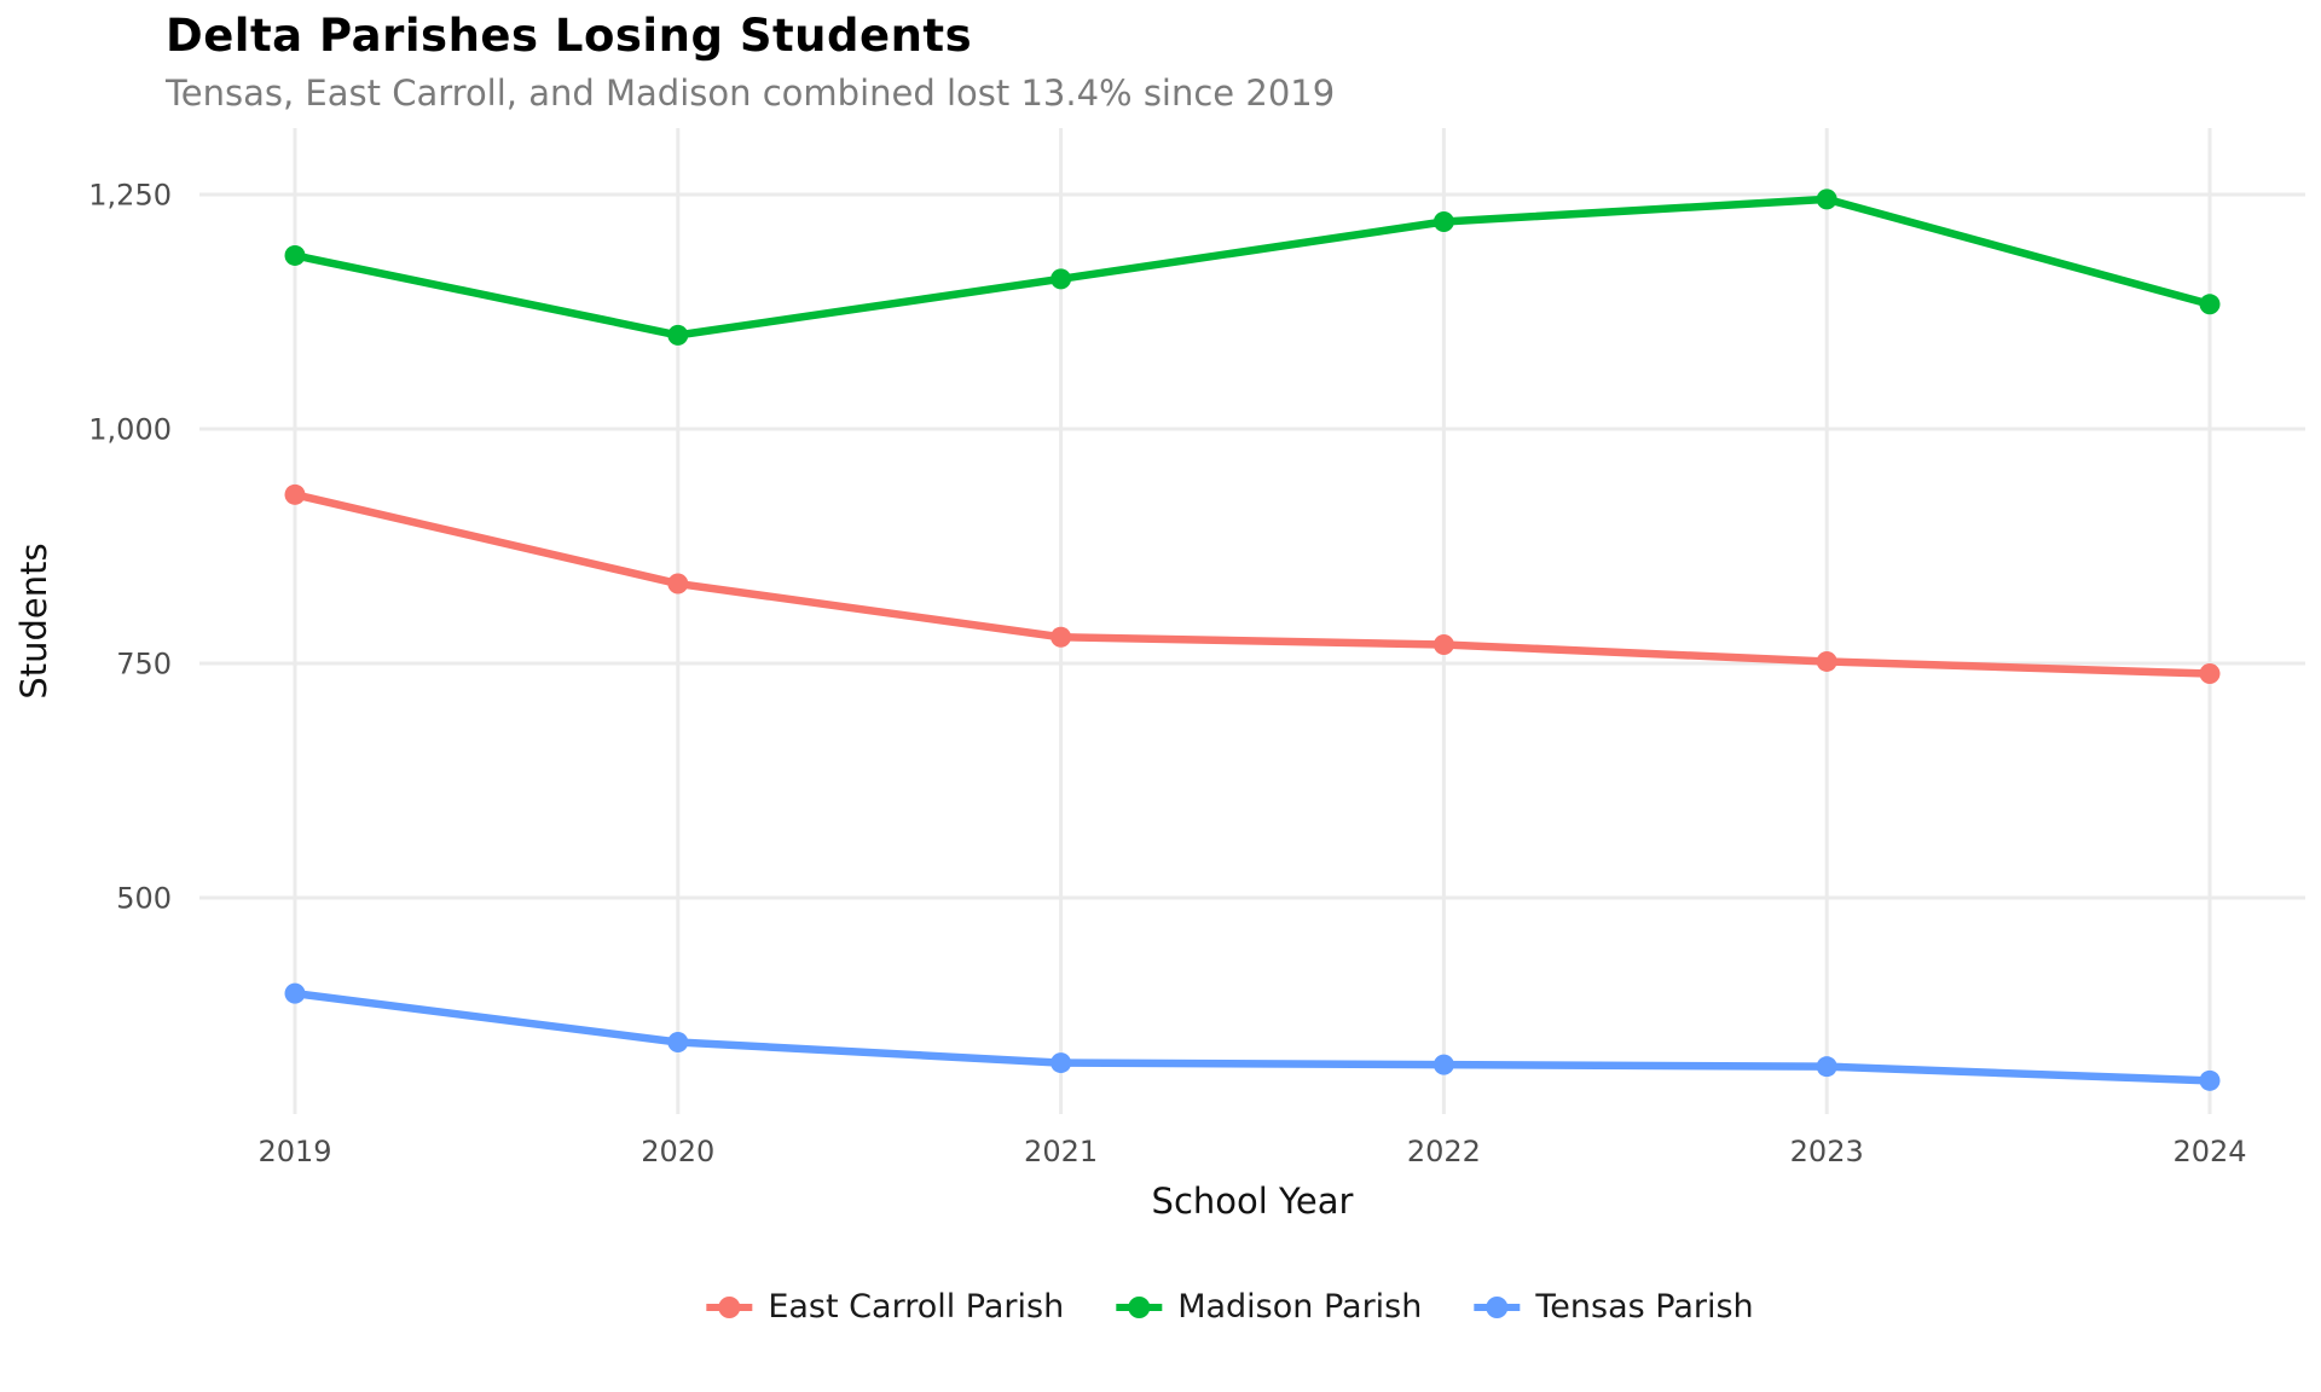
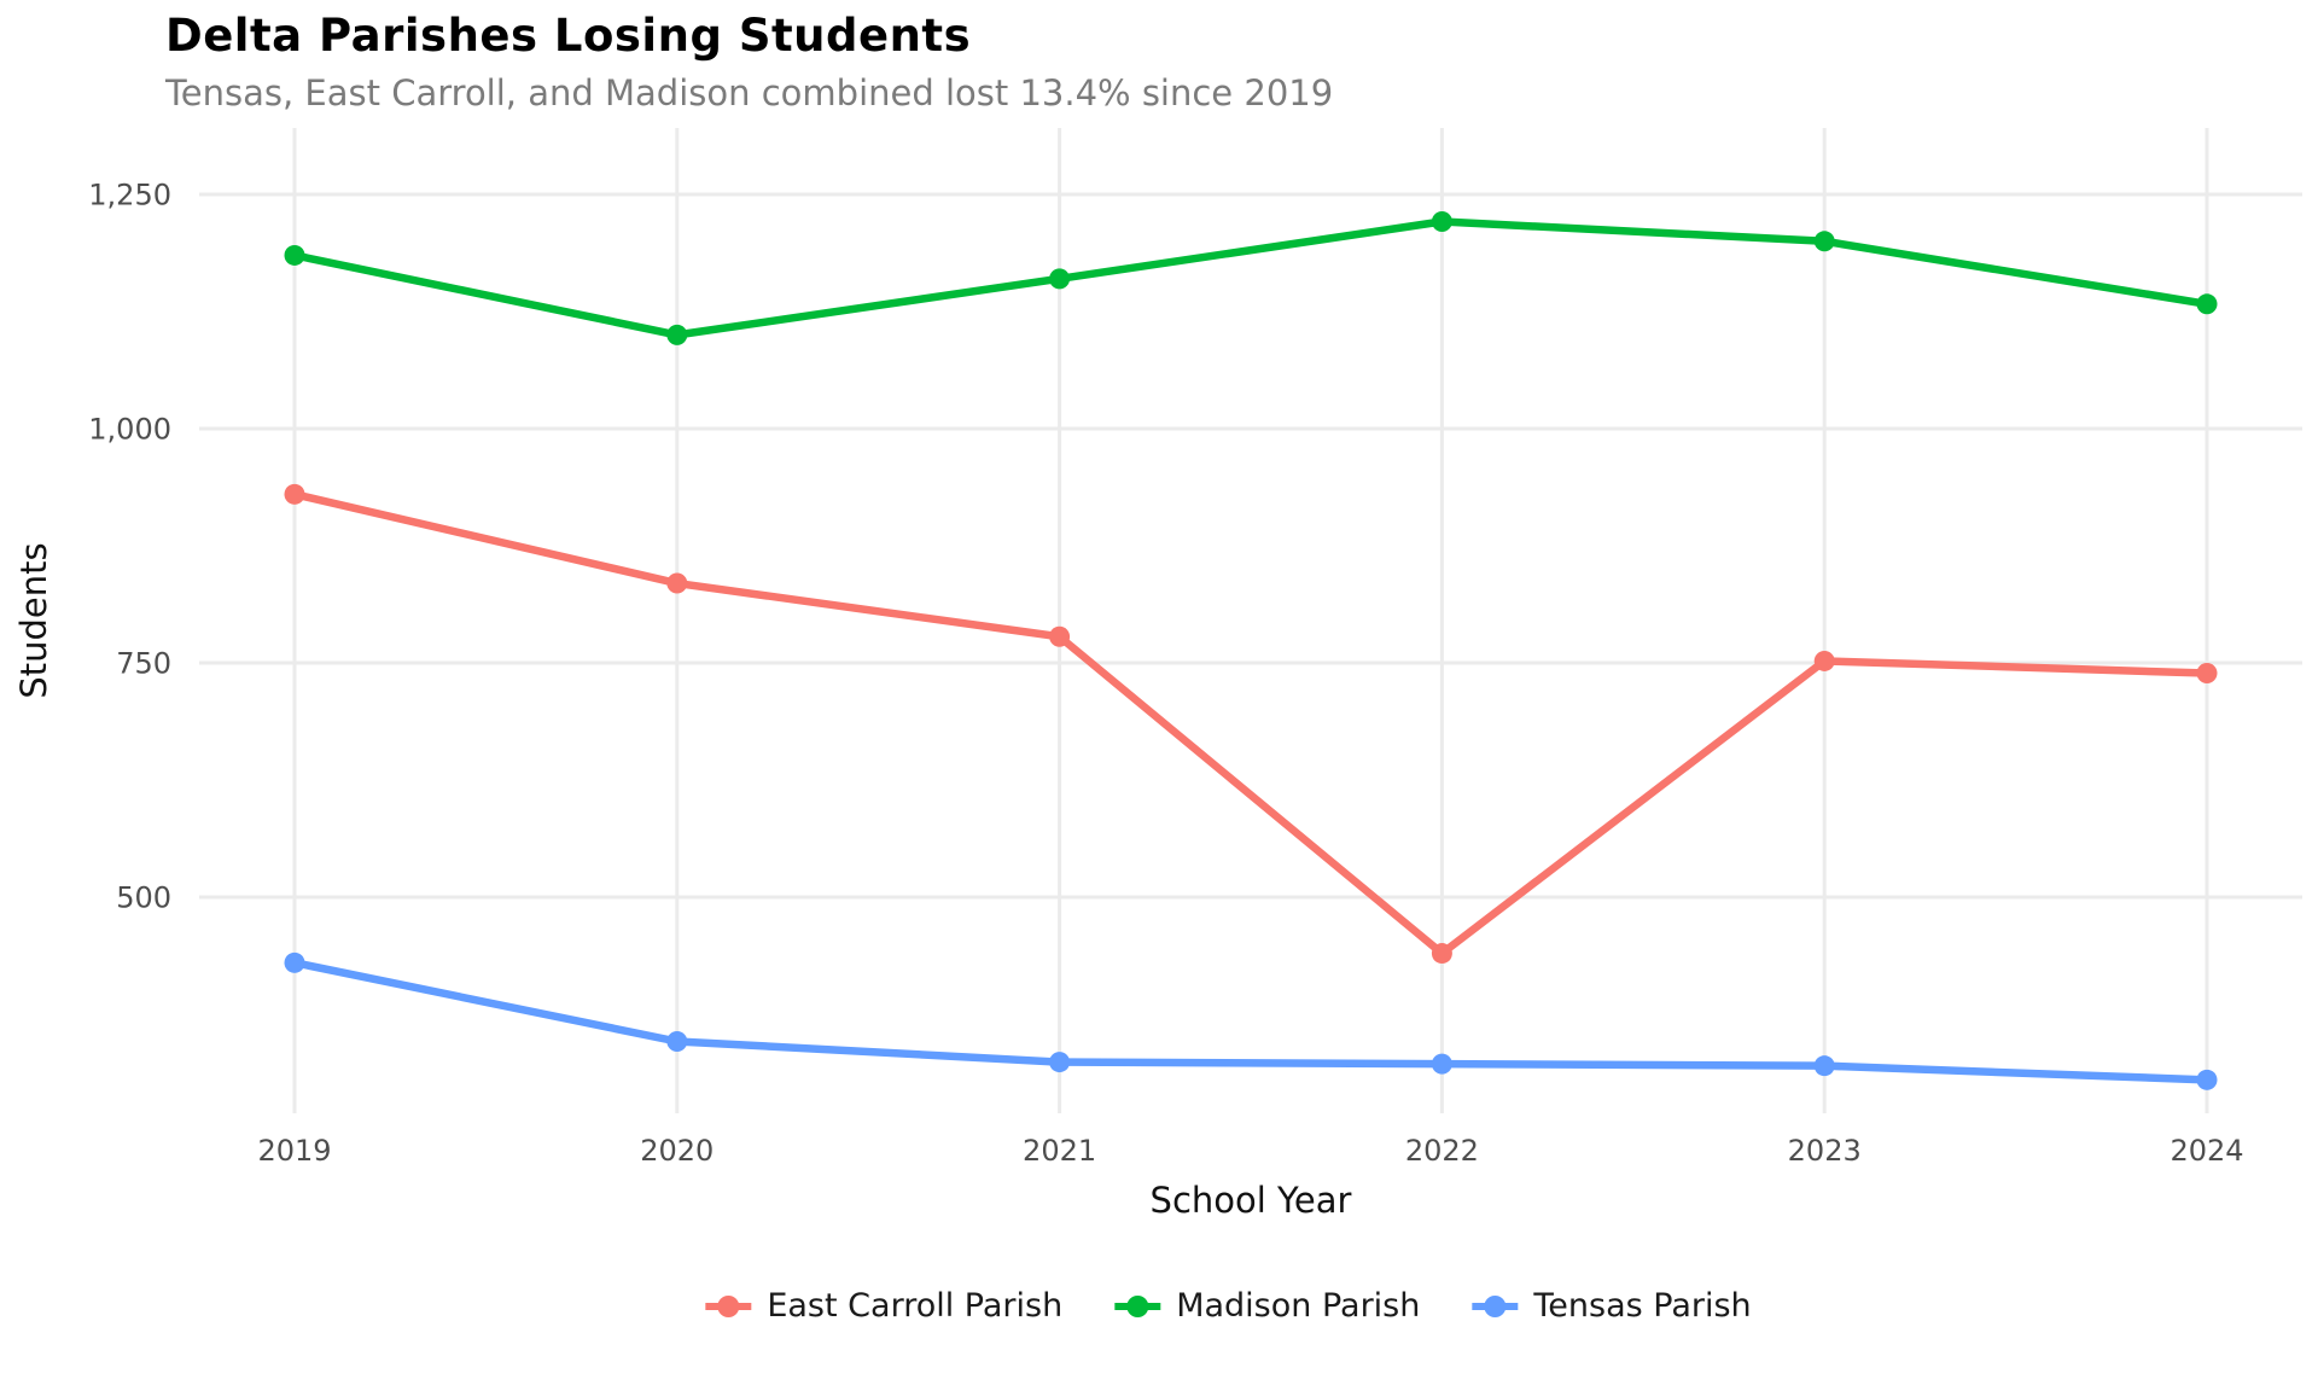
Tensas Parish/2019: 400 -> 430
East Carroll Parish/2022: 770 -> 440
Madison Parish/2023: 1240 -> 1200
